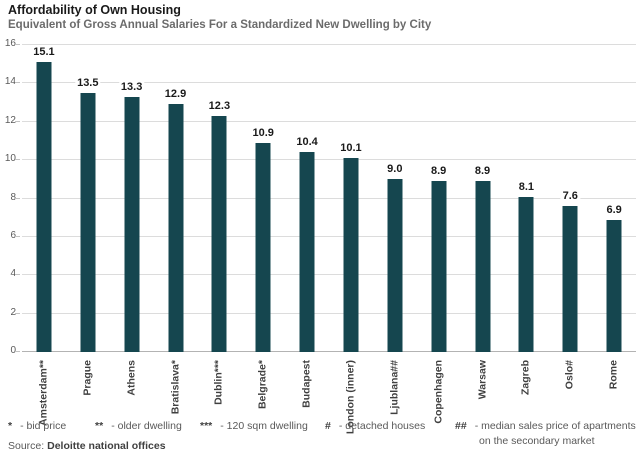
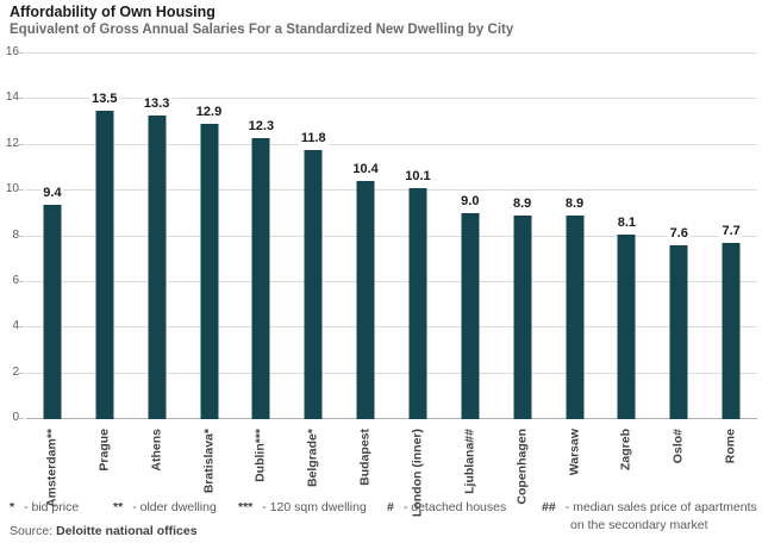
Amsterdam**: 15.1 -> 9.4
Belgrade*: 10.9 -> 11.8
Rome: 6.9 -> 7.7
